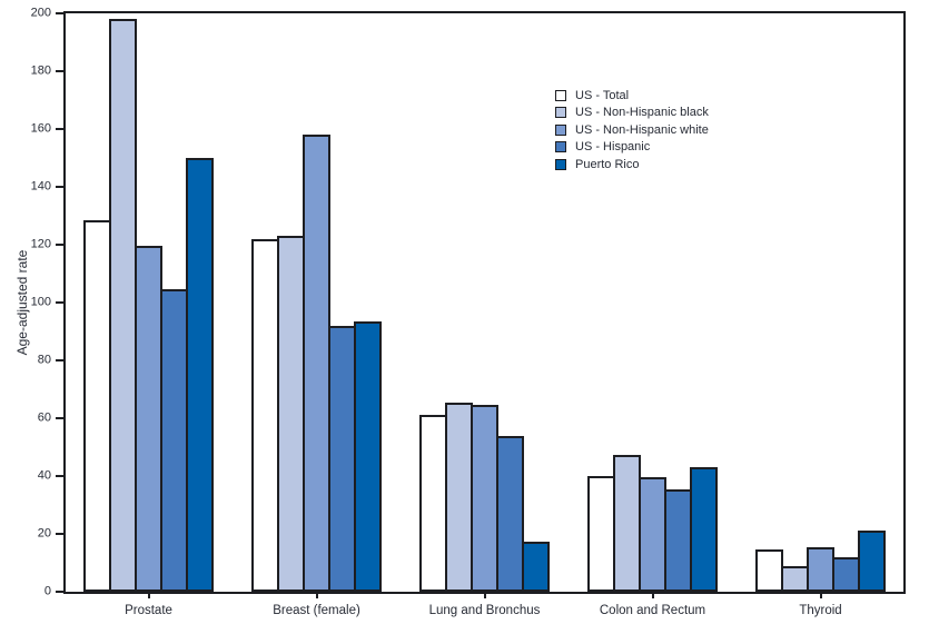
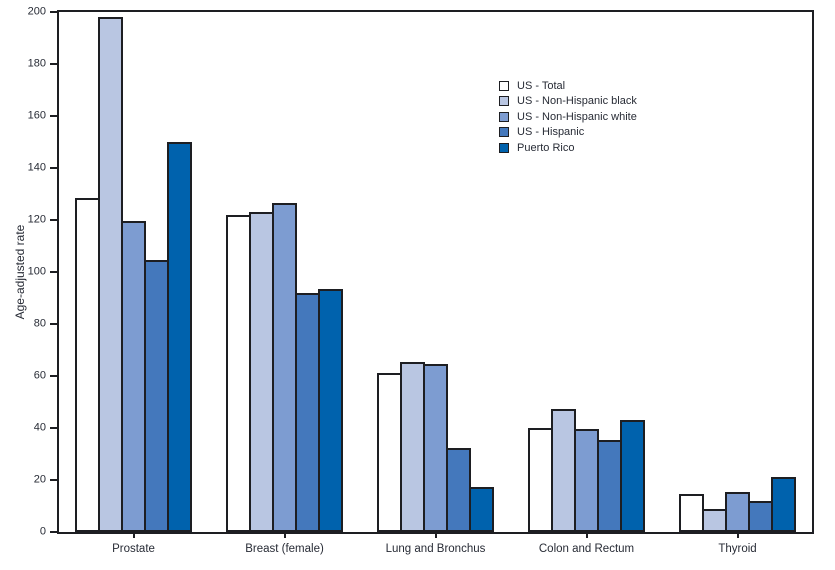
US - Non-Hispanic white/Breast (female): 158 -> 126
US - Hispanic/Lung and Bronchus: 54 -> 32
